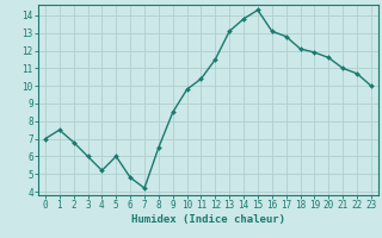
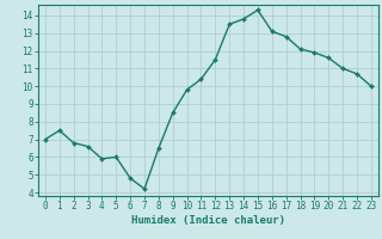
3: 6.0 -> 6.6
4: 5.2 -> 5.9
13: 13.1 -> 13.5
